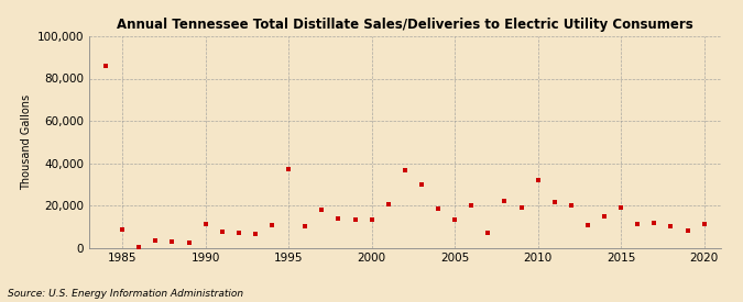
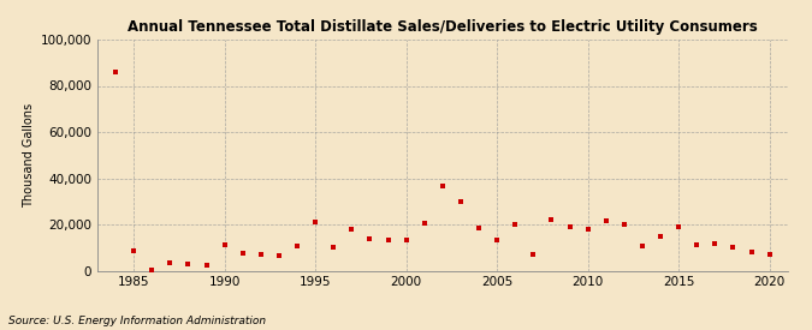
1995: 37,000 -> 21,000
2010: 32,000 -> 18,000
2020: 11,000 -> 7,000
